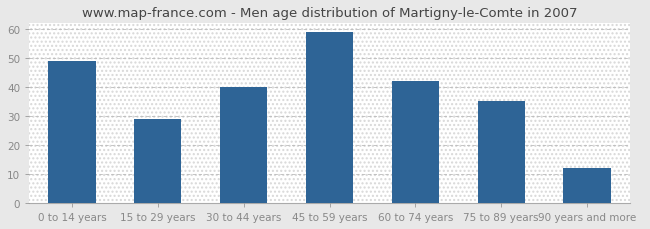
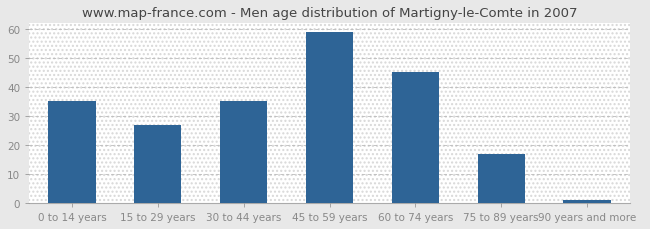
0 to 14 years: 49 -> 35
15 to 29 years: 29 -> 27
30 to 44 years: 40 -> 35
60 to 74 years: 42 -> 45
75 to 89 years: 35 -> 17
90 years and more: 12 -> 1
